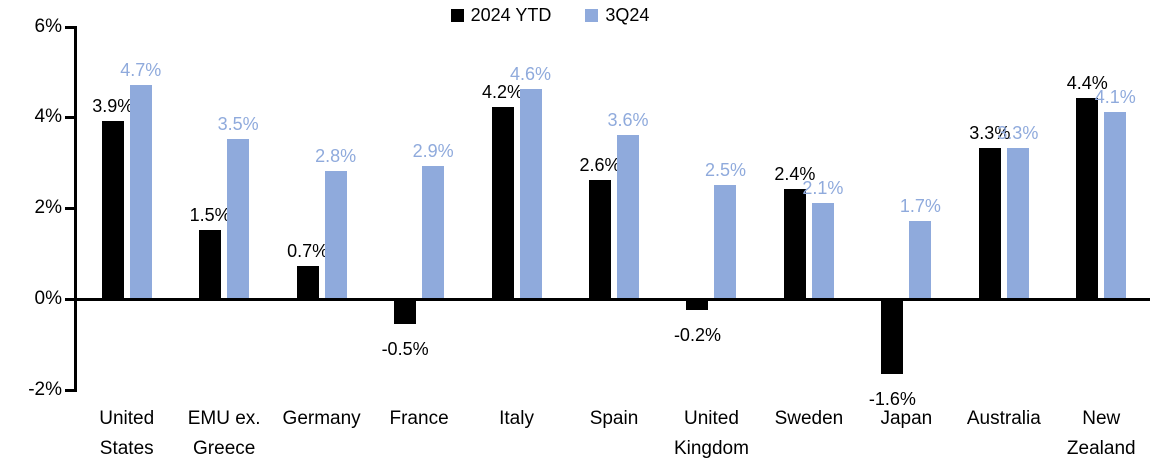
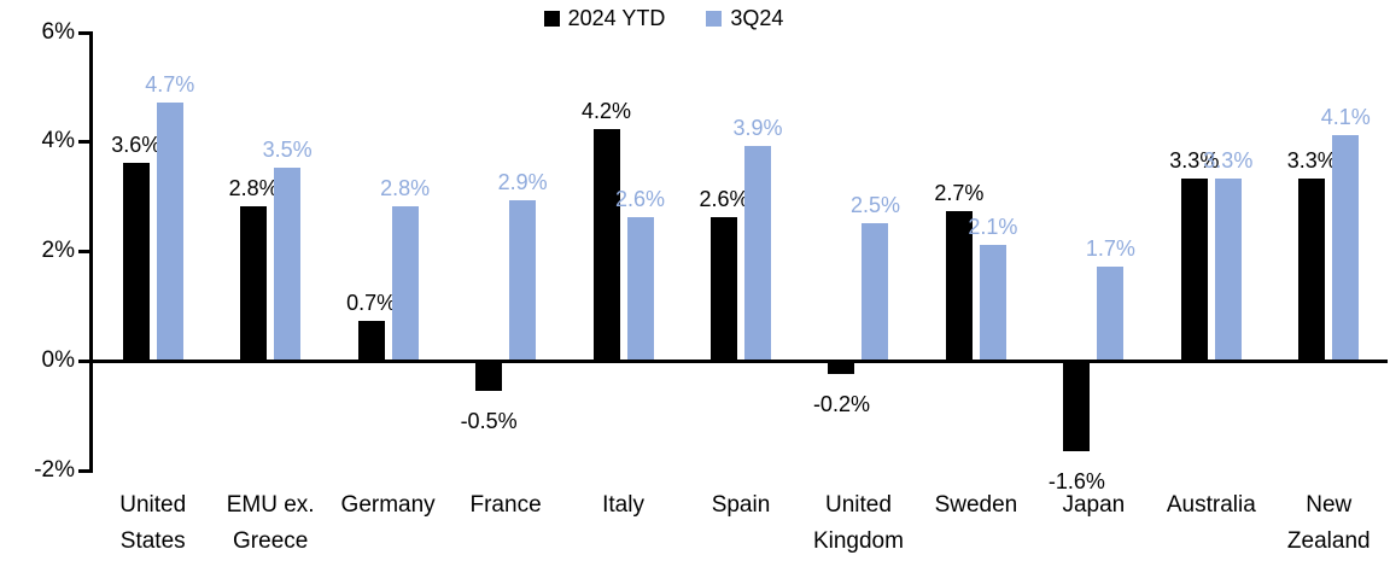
2024 YTD/United States: 3.9% -> 3.6%
2024 YTD/EMU ex. Greece: 1.5% -> 2.8%
3Q24/Italy: 4.6% -> 2.6%
3Q24/Spain: 3.6% -> 3.9%
2024 YTD/Sweden: 2.4% -> 2.7%
2024 YTD/New Zealand: 4.4% -> 3.3%
